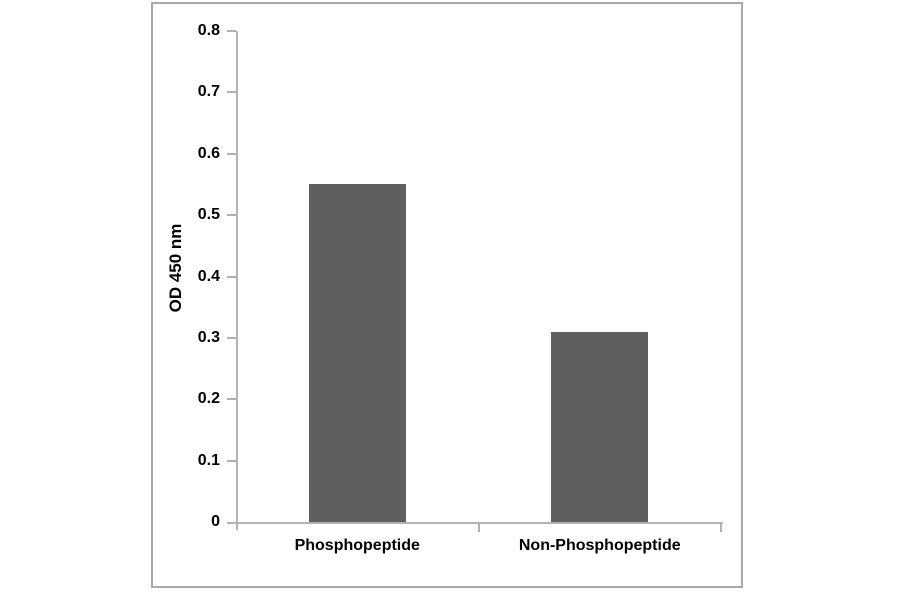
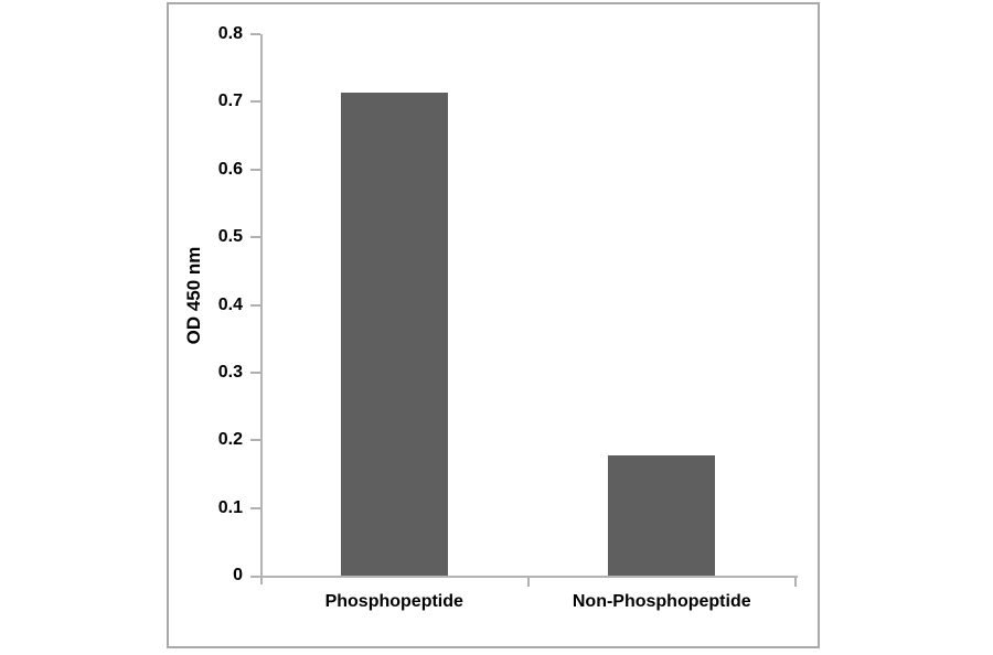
Phosphopeptide: 0.55 -> 0.71
Non-Phosphopeptide: 0.31 -> 0.18
